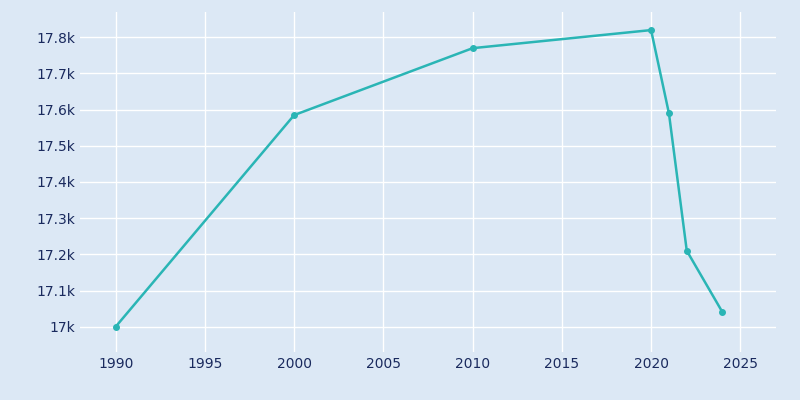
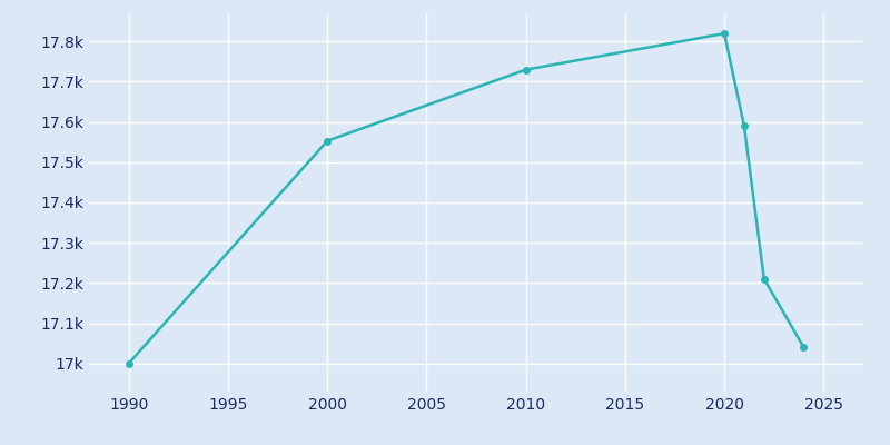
2000: 17.585k -> 17.553k
2010: 17.770k -> 17.730k
